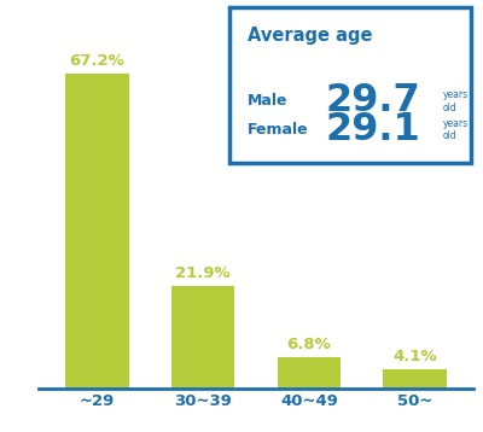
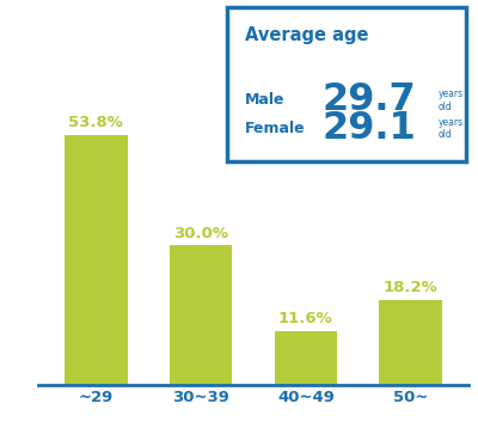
~29: 67.2% -> 53.8%
30~39: 21.9% -> 30.0%
40~49: 6.8% -> 11.6%
50~: 4.1% -> 18.2%
